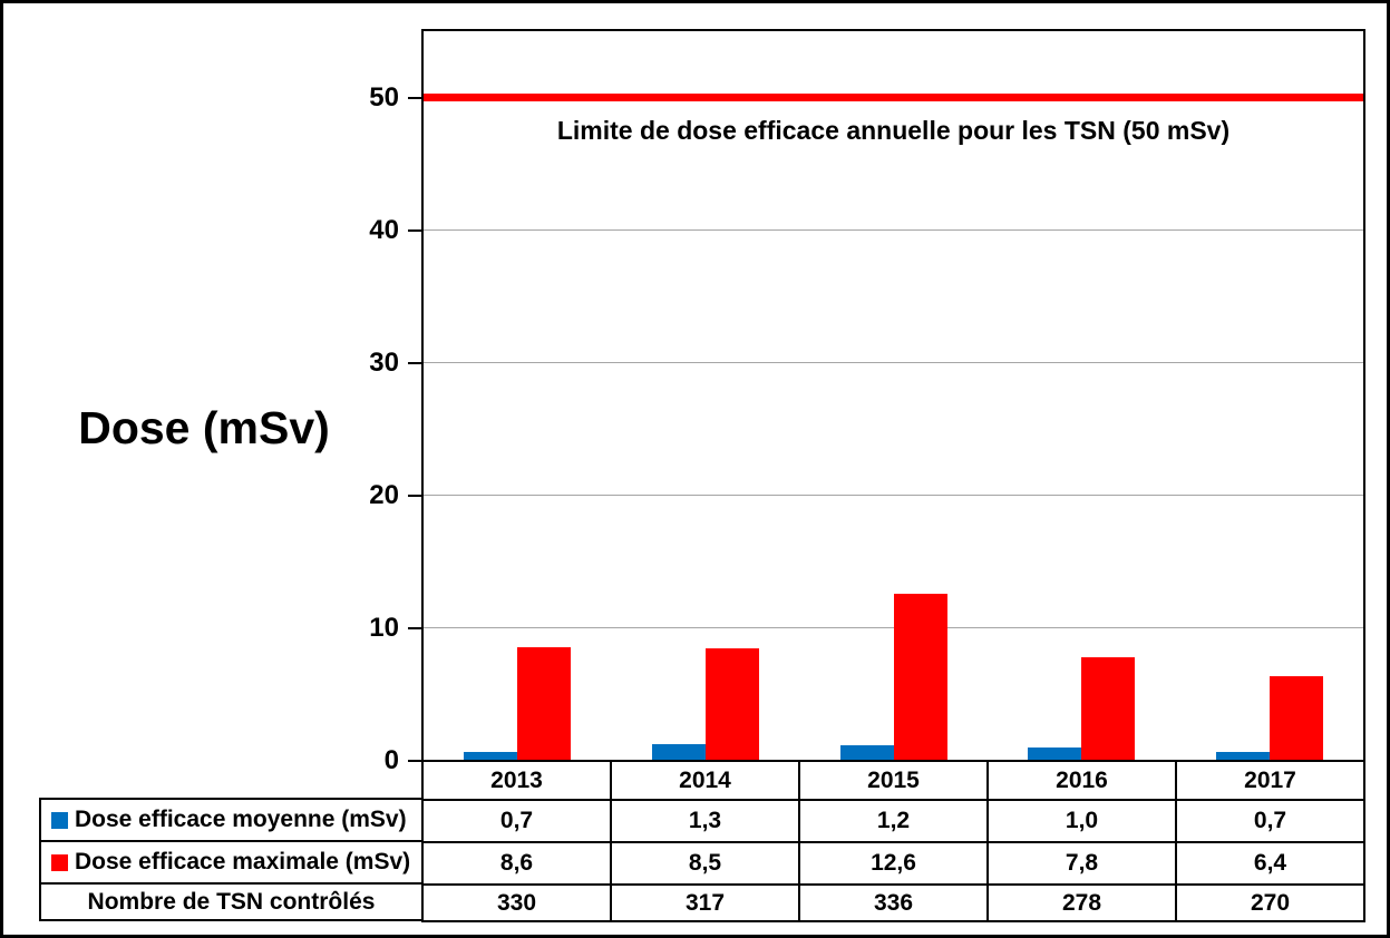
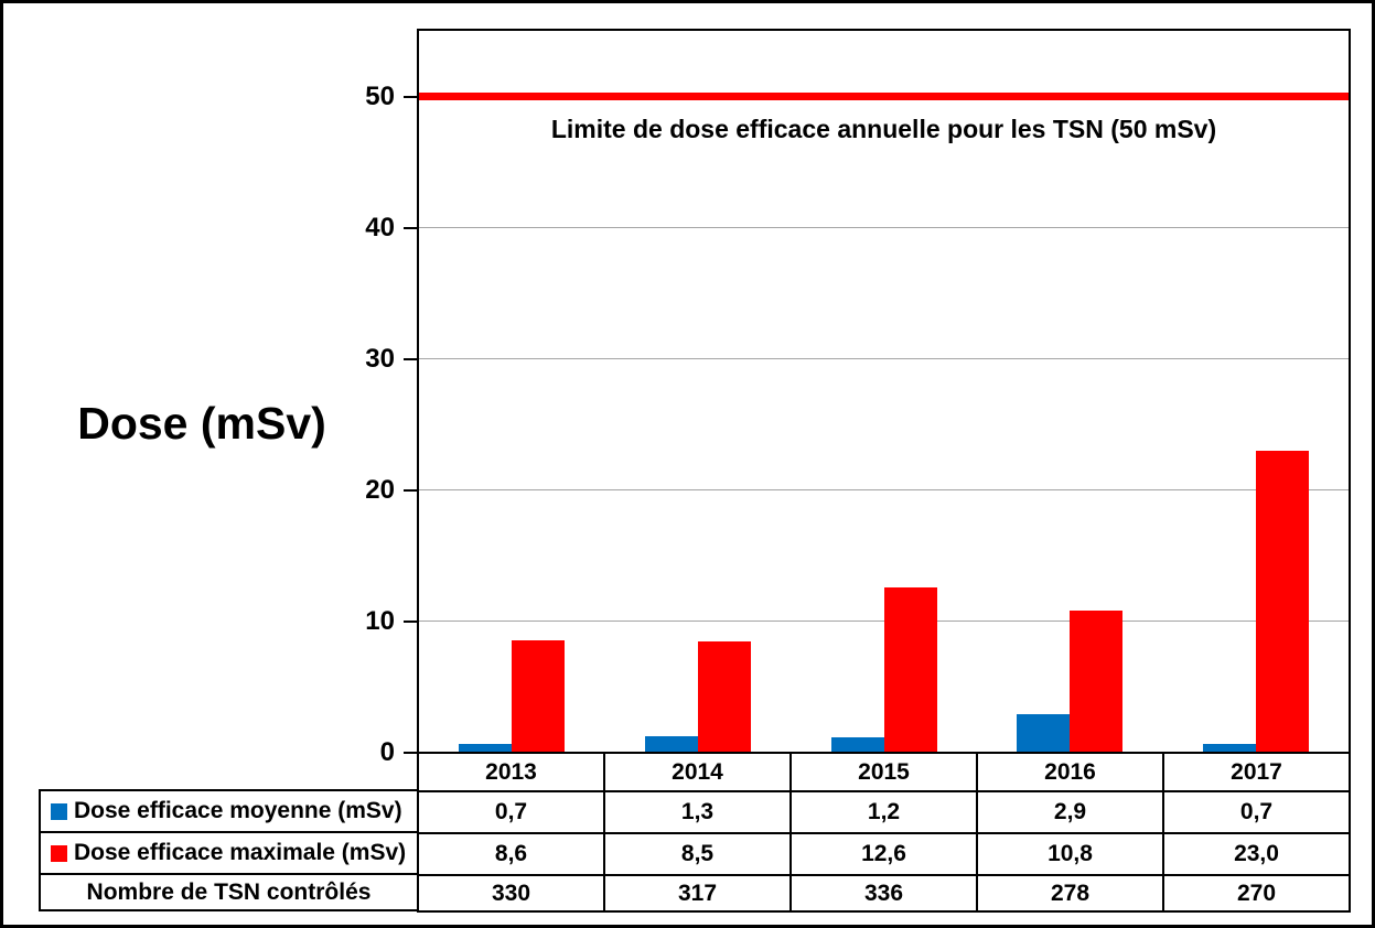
Dose efficace moyenne (mSv)/2016: 1,0 -> 2,9
Dose efficace maximale (mSv)/2016: 7,8 -> 10,8
Dose efficace maximale (mSv)/2017: 6,4 -> 23,0
